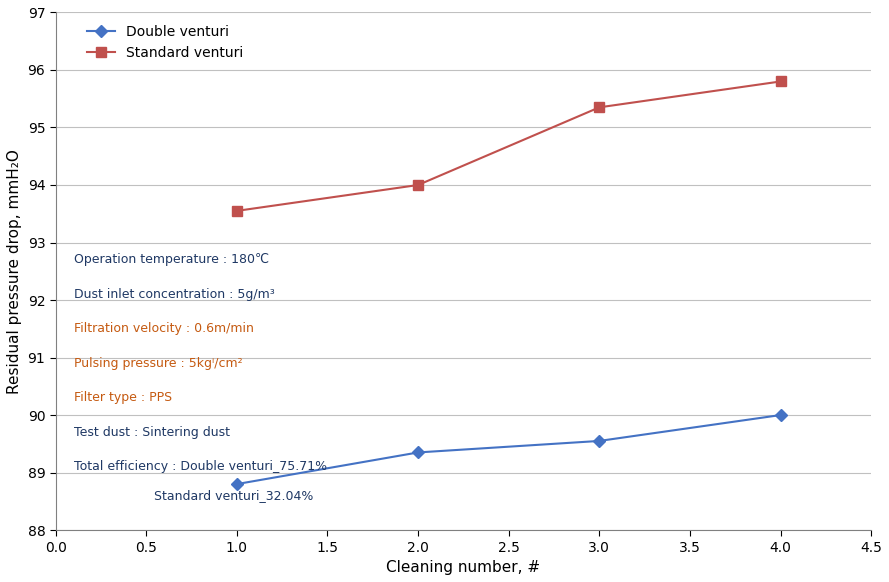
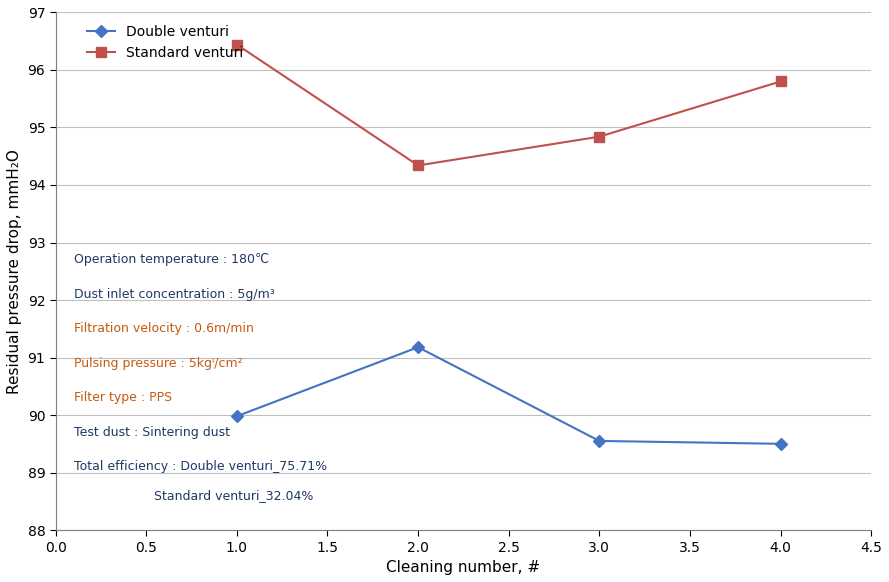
Double venturi/1.0: 88.80 -> 89.98
Standard venturi/1.0: 93.55 -> 96.44
Double venturi/2.0: 89.35 -> 91.18
Standard venturi/2.0: 94.00 -> 94.34
Standard venturi/3.0: 95.35 -> 94.84
Double venturi/4.0: 90.00 -> 89.50
